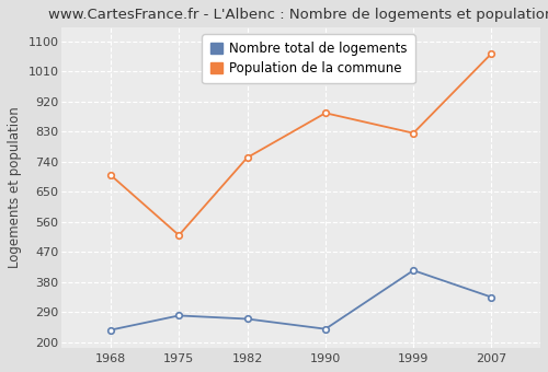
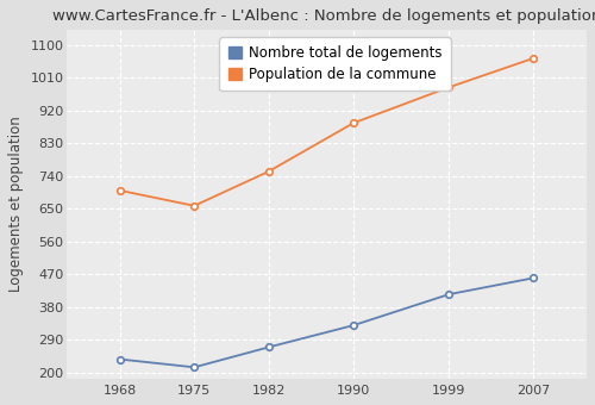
Nombre total de logements/1975: 280 -> 215
Population de la commune/1975: 520 -> 658
Nombre total de logements/1990: 240 -> 330
Population de la commune/1999: 825 -> 983
Nombre total de logements/2007: 335 -> 460
